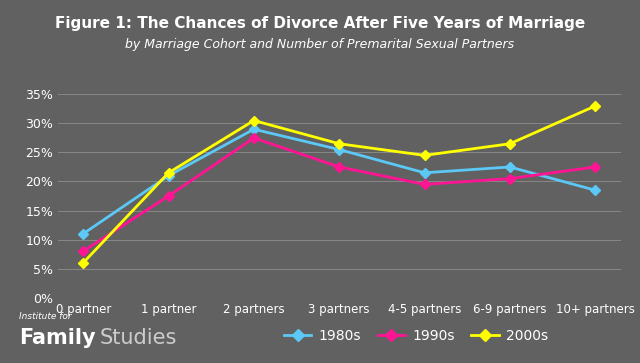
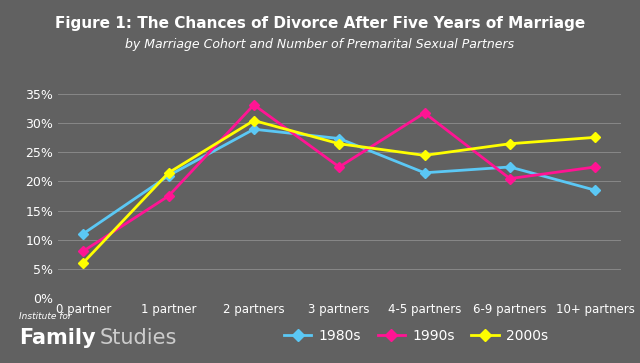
1990s/2 partners: 27.5% -> 33.2%
1980s/3 partners: 25.5% -> 27.4%
1990s/4-5 partners: 19.5% -> 31.8%
2000s/10+ partners: 33.0% -> 27.6%
